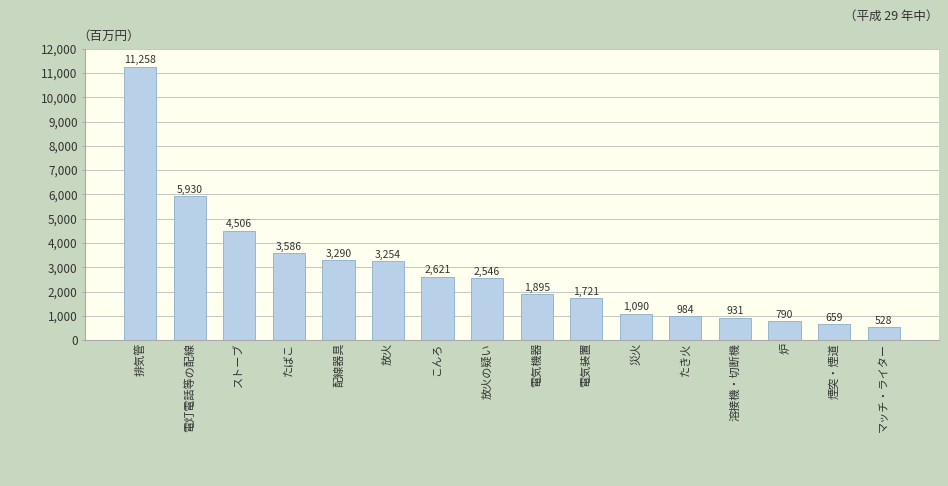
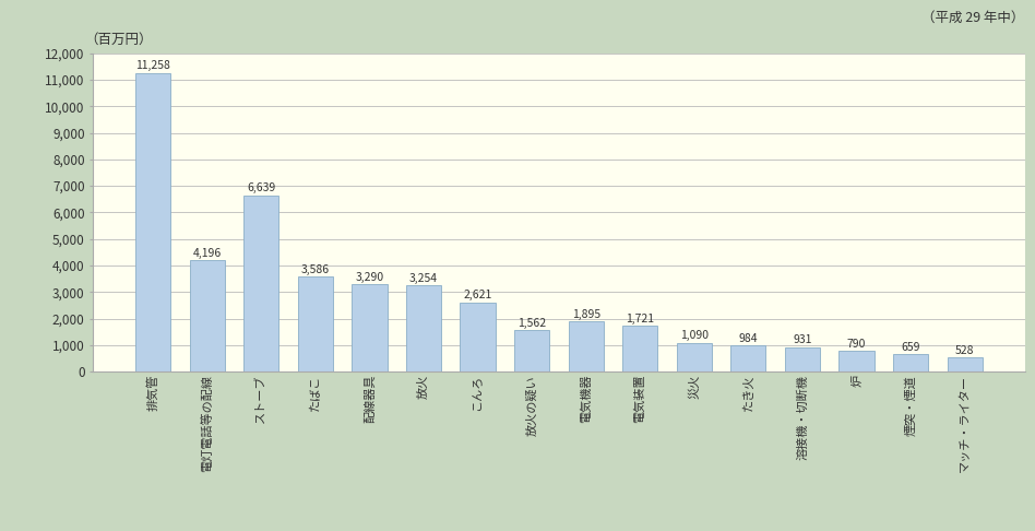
電灯電話等の配線: 5,930 -> 4,196
ストーブ: 4,506 -> 6,639
放火の疑い: 2,546 -> 1,562
